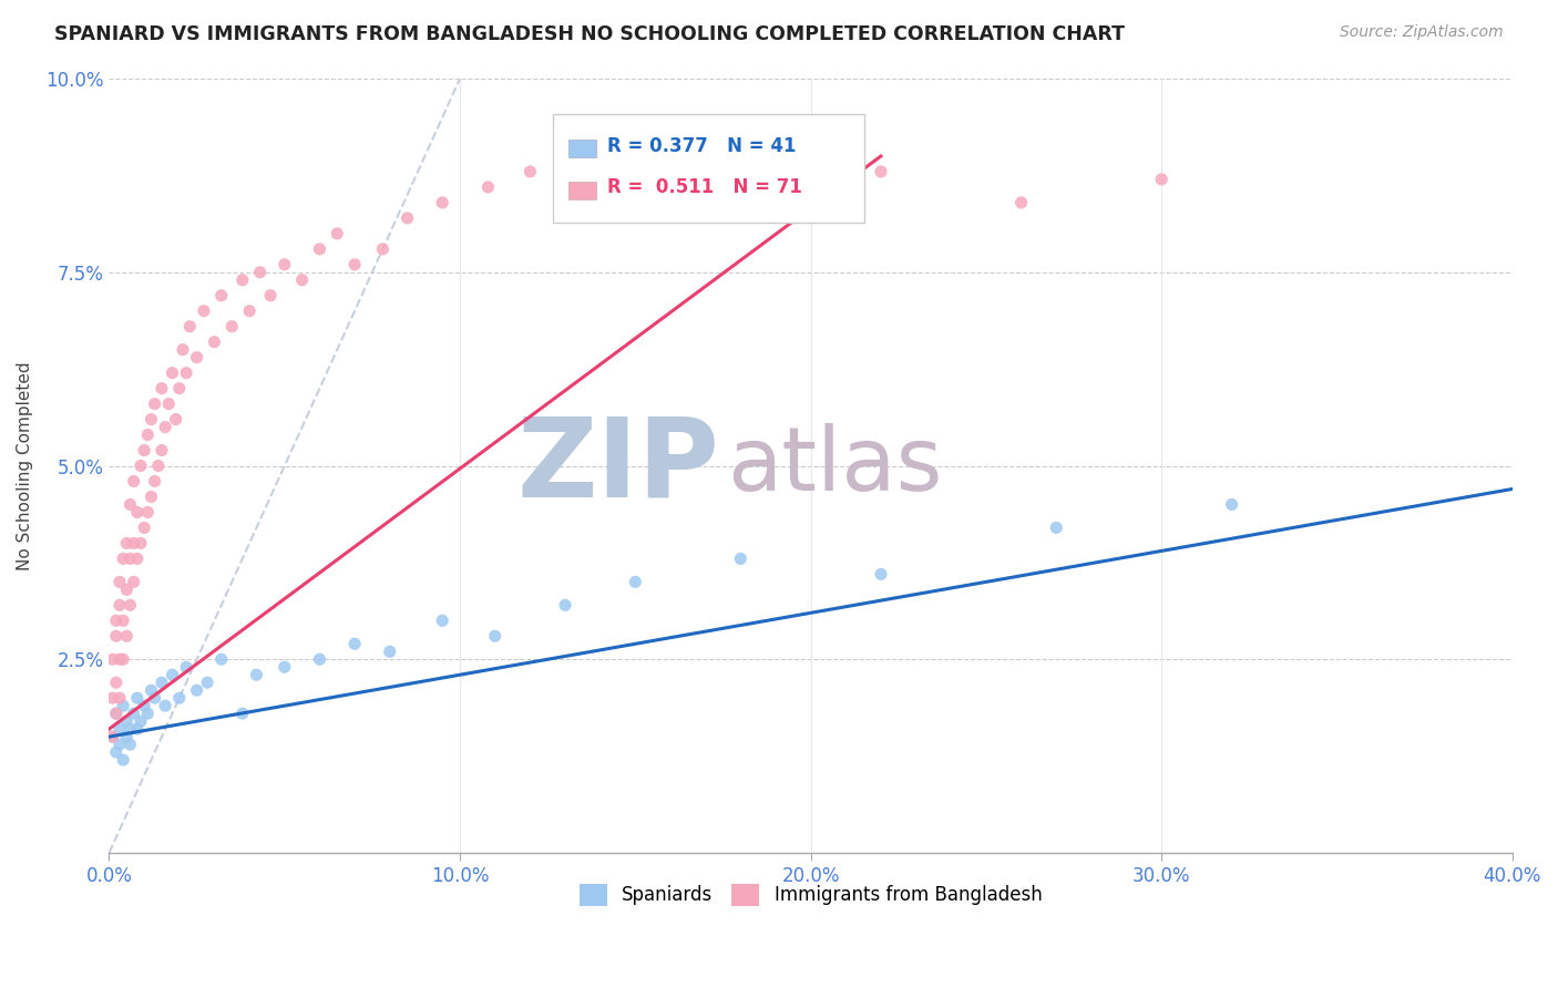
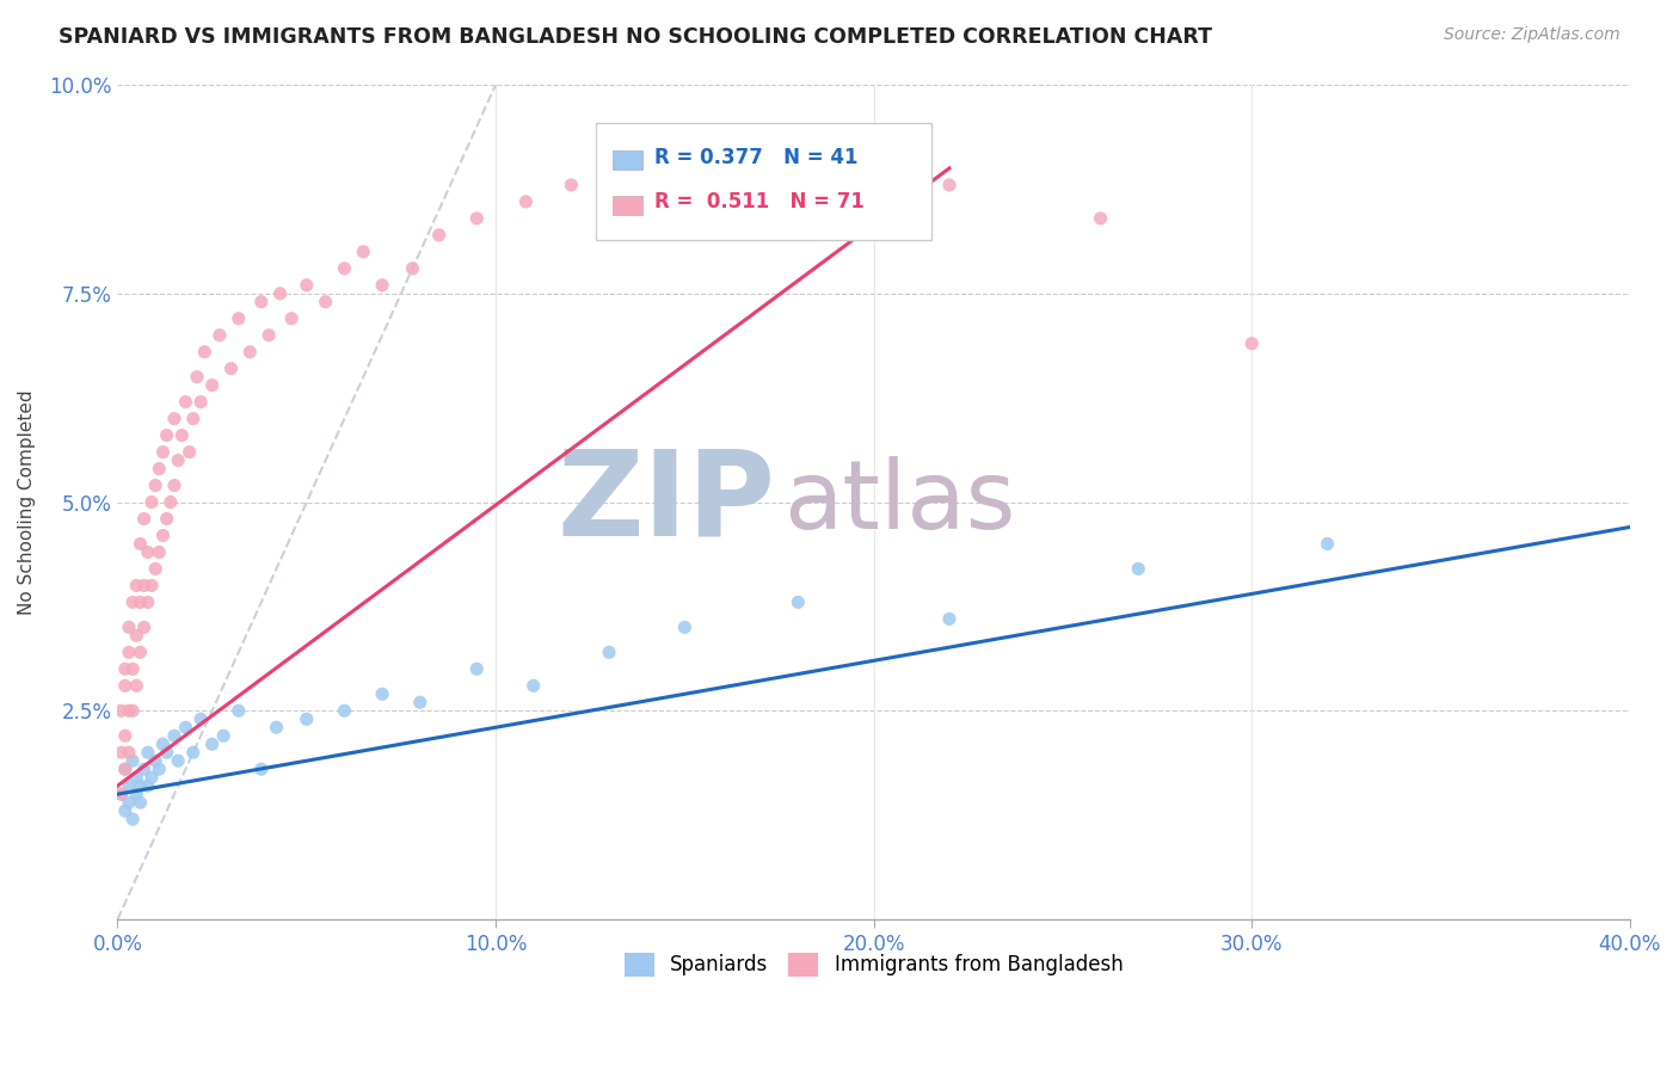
Immigrants from Bangladesh/30.0%: 8.7% -> 6.9%
